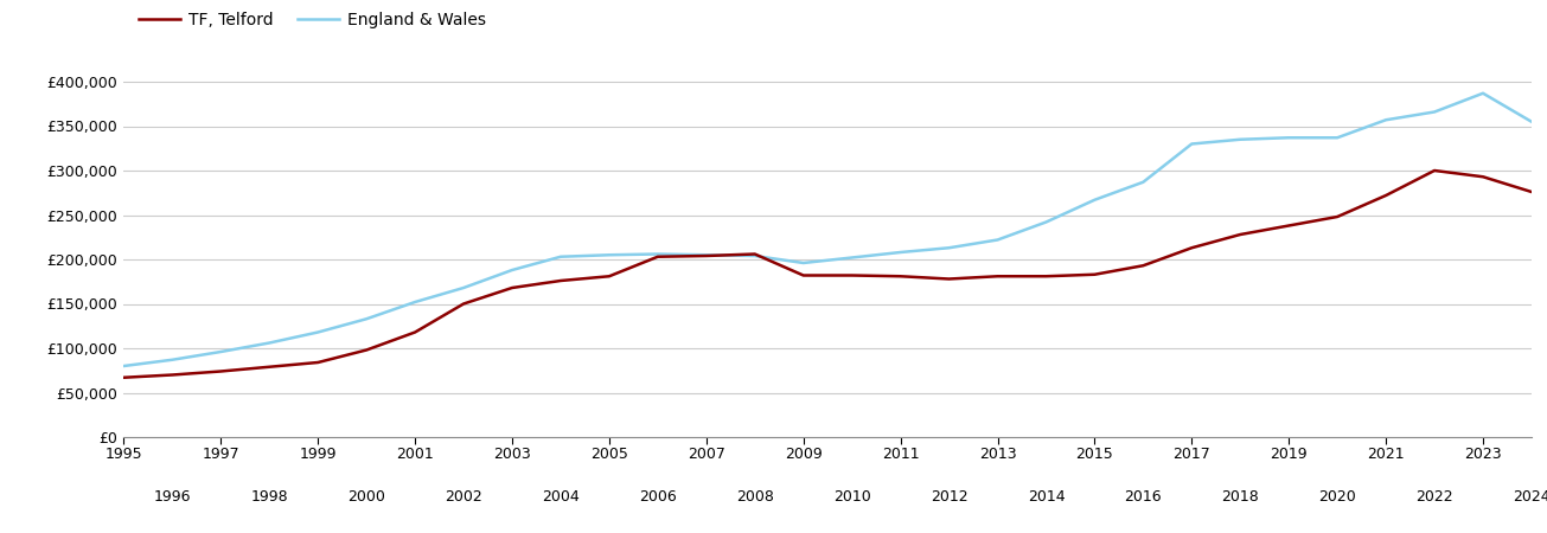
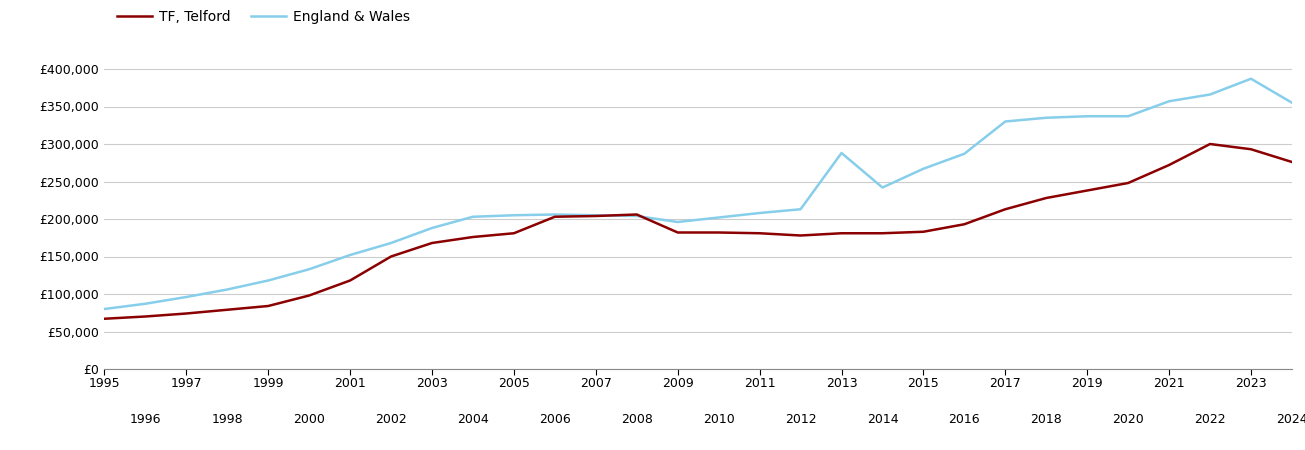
England & Wales/2013: £222,000 -> £288,000
